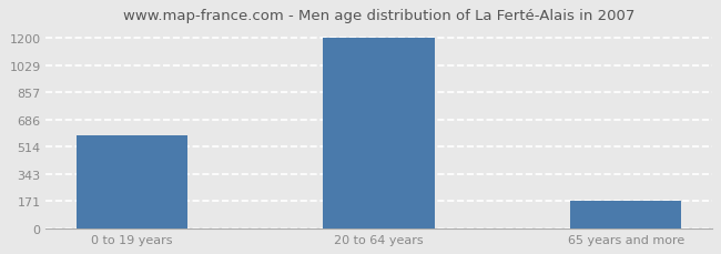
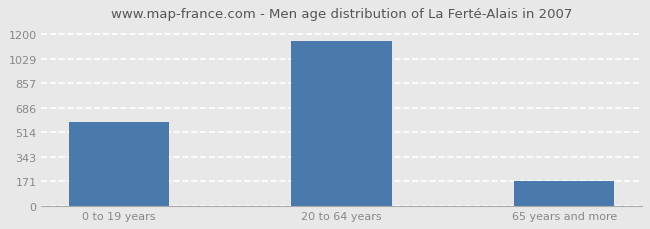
20 to 64 years: 1200 -> 1150
